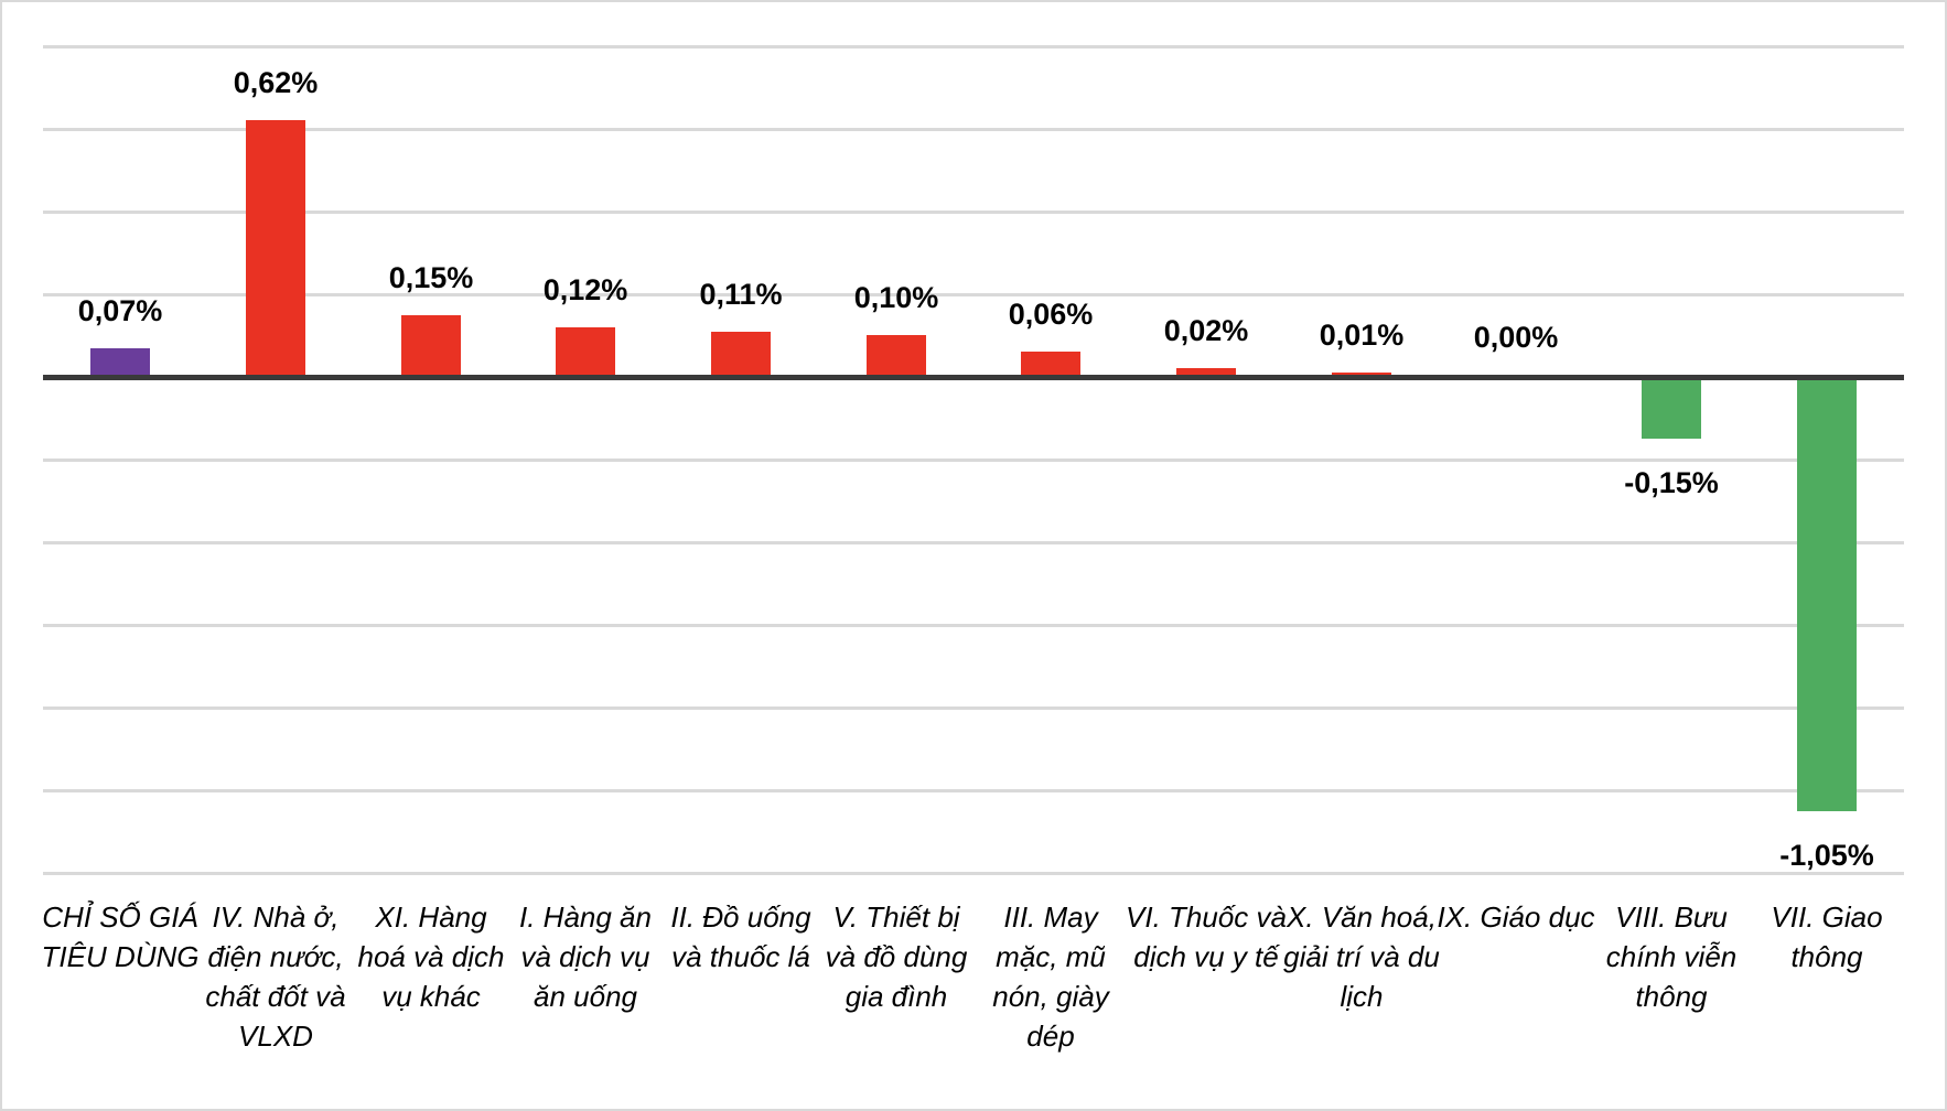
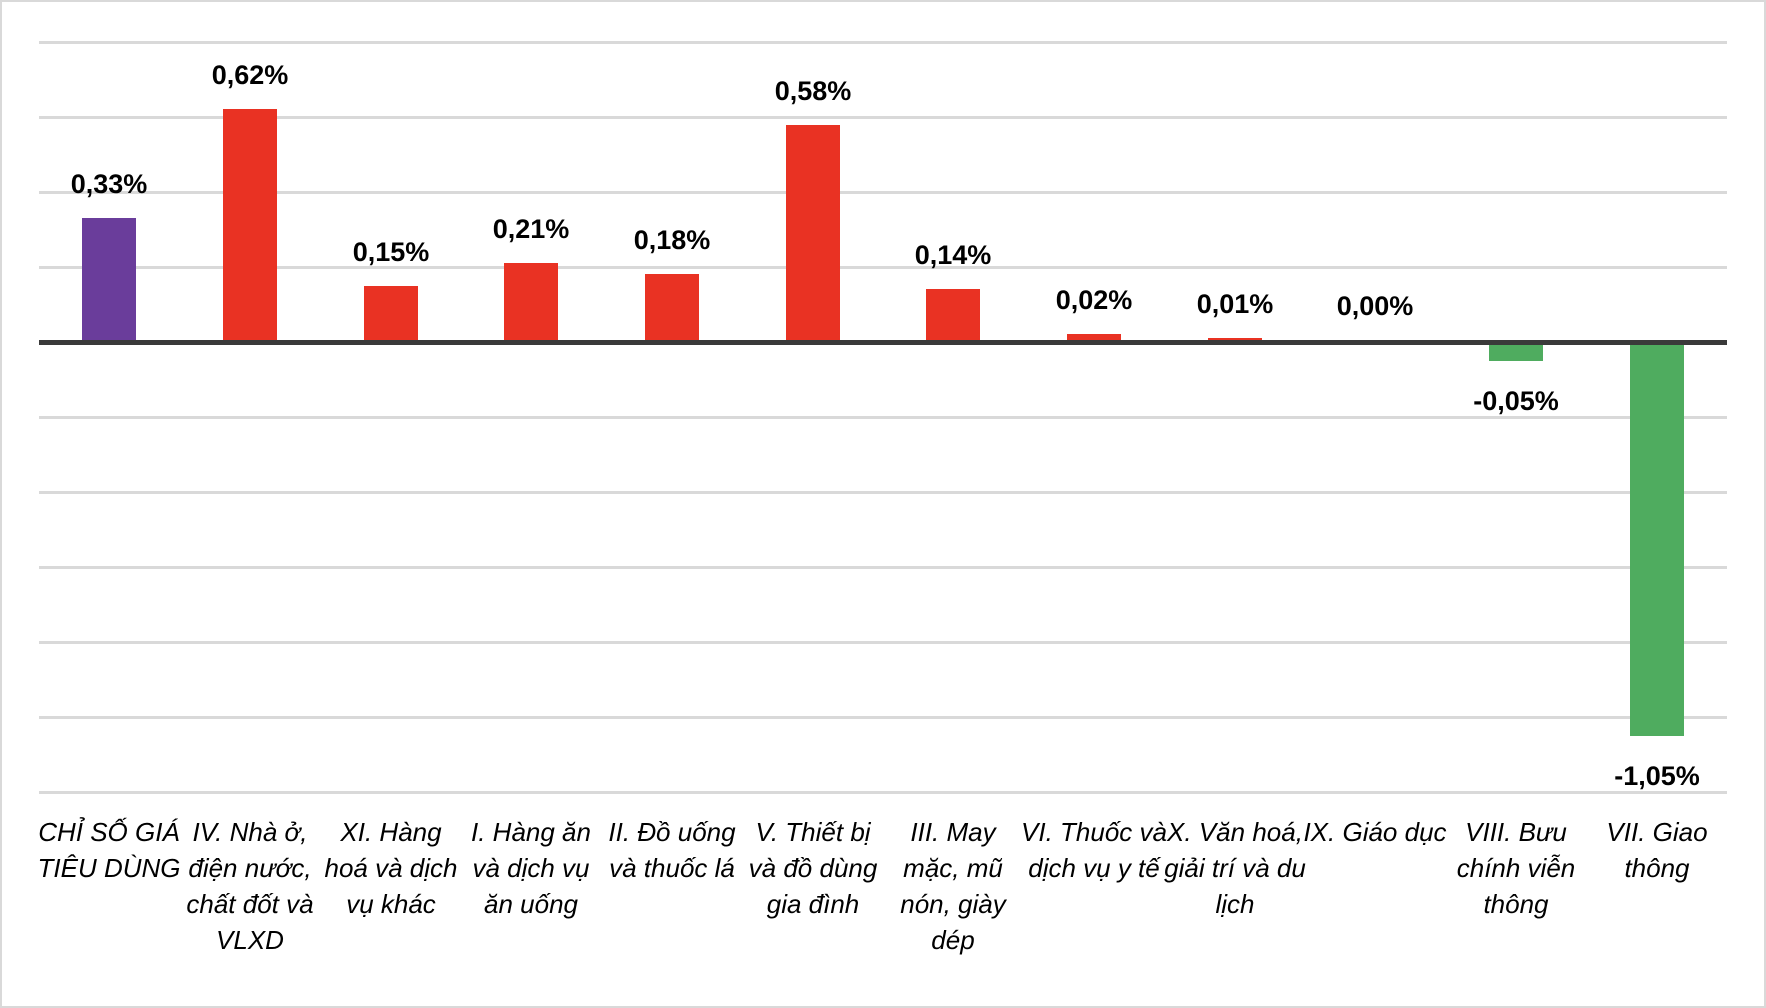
CHỈ SỐ GIÁ TIÊU DÙNG: 0,07% -> 0,33%
I. Hàng ăn và dịch vụ ăn uống: 0,12% -> 0,21%
II. Đồ uống và thuốc lá: 0,11% -> 0,18%
V. Thiết bị và đồ dùng gia đình: 0,10% -> 0,58%
III. May mặc, mũ nón, giày dép: 0,06% -> 0,14%
VIII. Bưu chính viễn thông: -0,15% -> -0,05%
